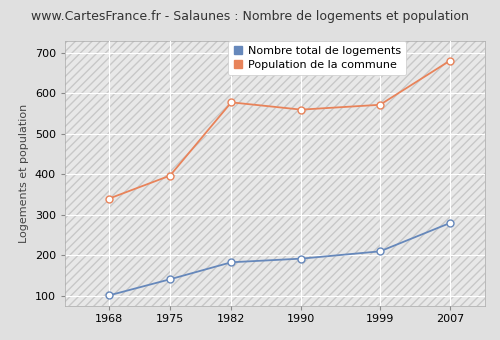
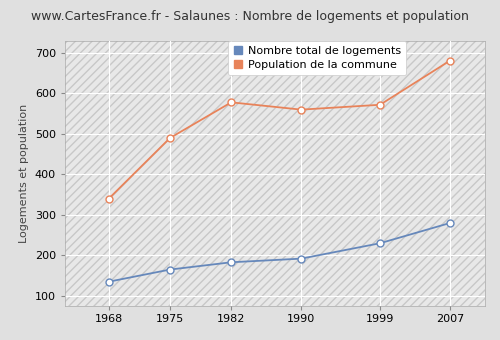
Nombre total de logements/1968: 101 -> 135
Nombre total de logements/1975: 141 -> 165
Population de la commune/1975: 397 -> 490
Nombre total de logements/1999: 210 -> 230
